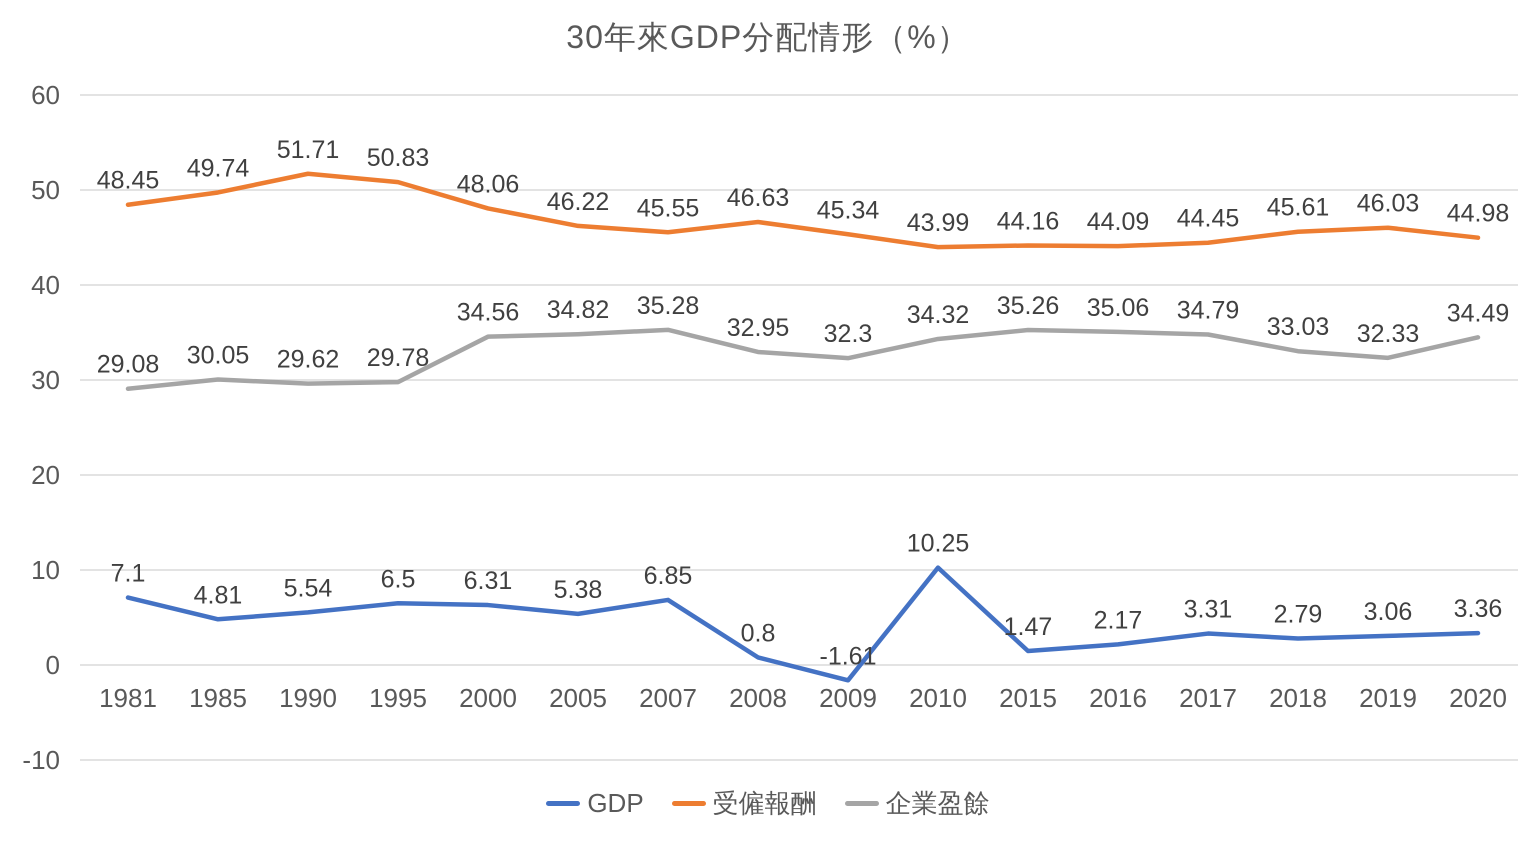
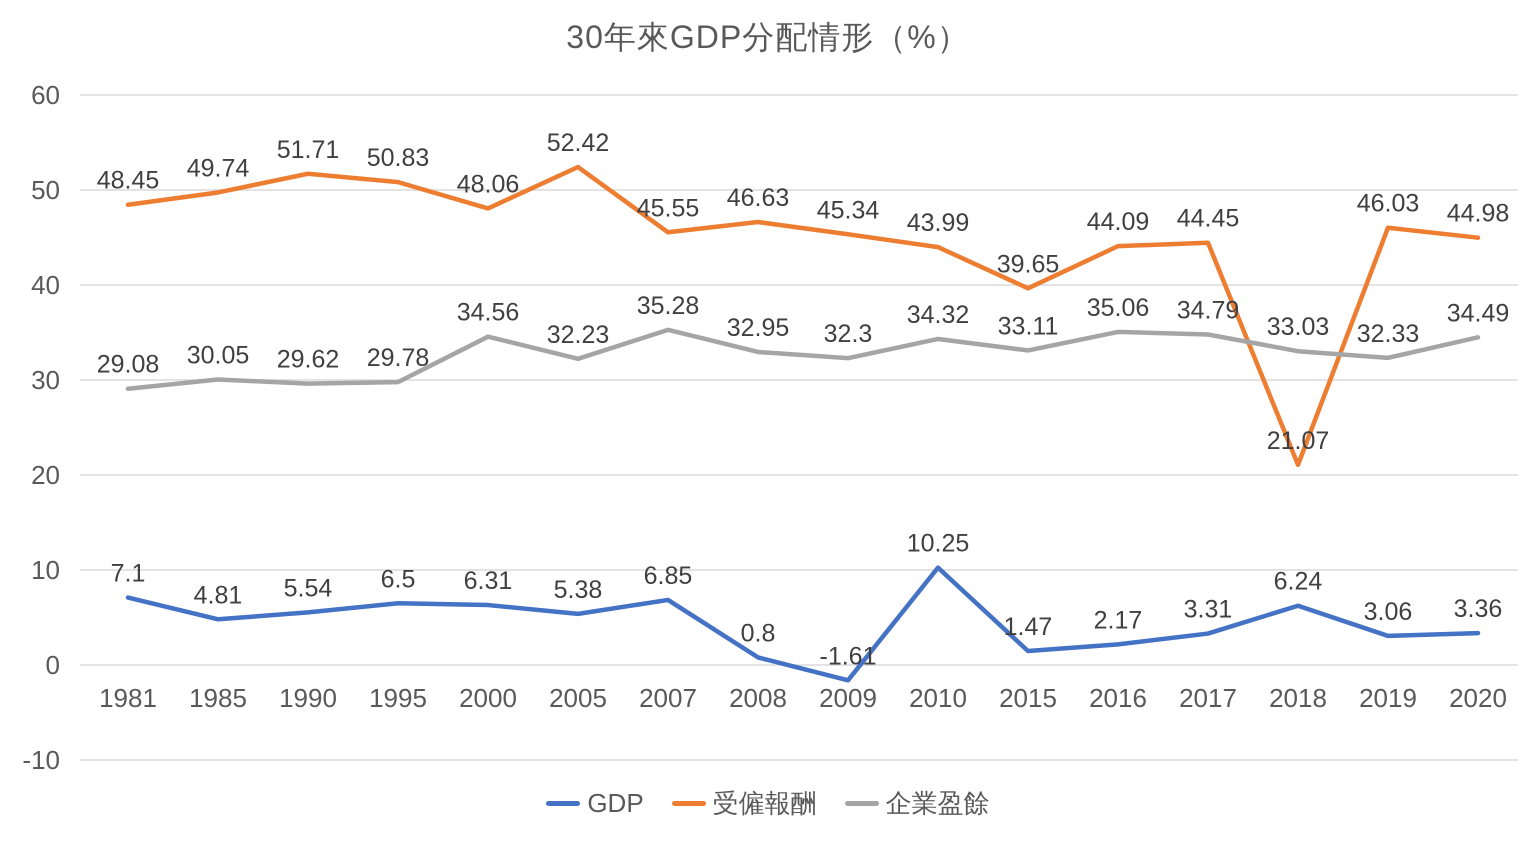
受僱報酬/2005: 46.22 -> 52.42
企業盈餘/2005: 34.82 -> 32.23
受僱報酬/2015: 44.16 -> 39.65
企業盈餘/2015: 35.26 -> 33.11
GDP/2018: 2.79 -> 6.24
受僱報酬/2018: 45.61 -> 21.07
